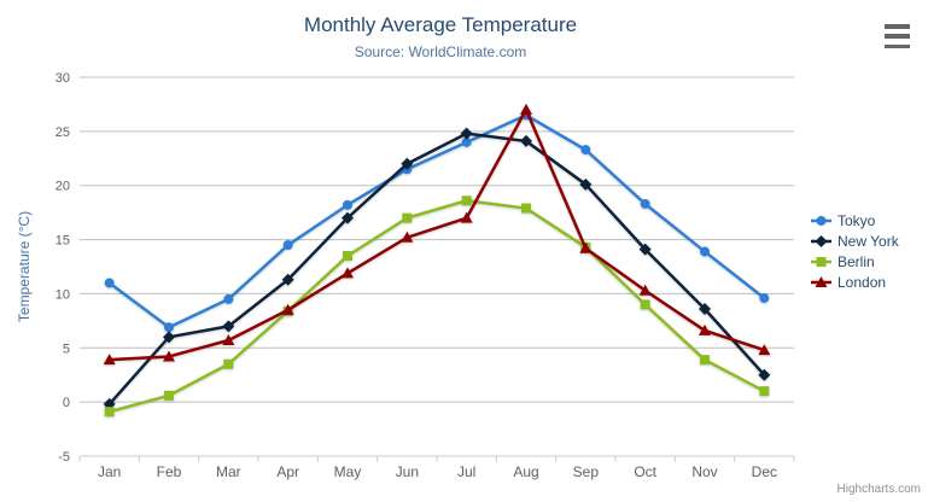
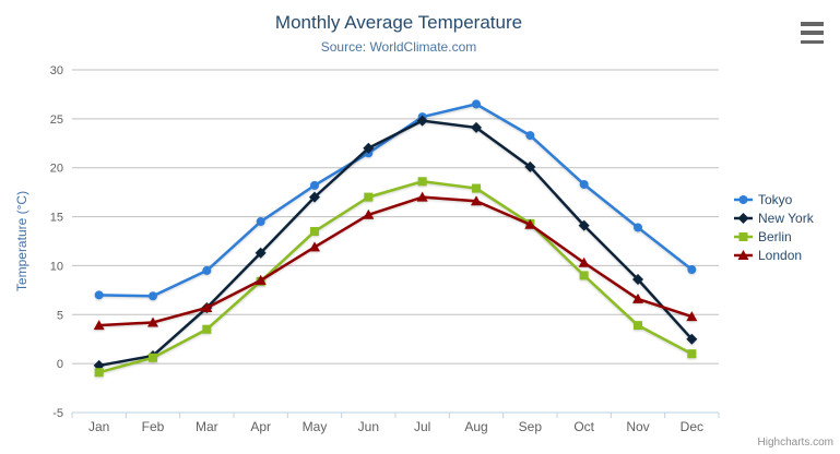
Tokyo/Jan: 11 -> 7
New York/Feb: 6 -> 1
New York/Mar: 7 -> 6
Tokyo/Jul: 24 -> 25
London/Aug: 27 -> 17
